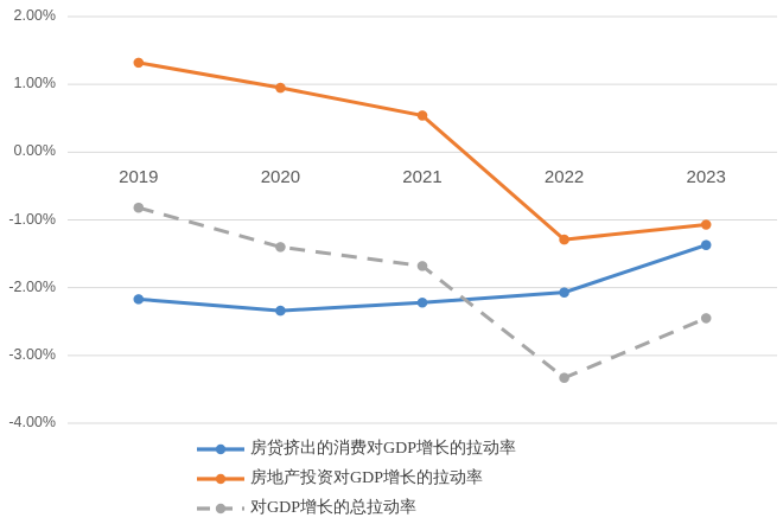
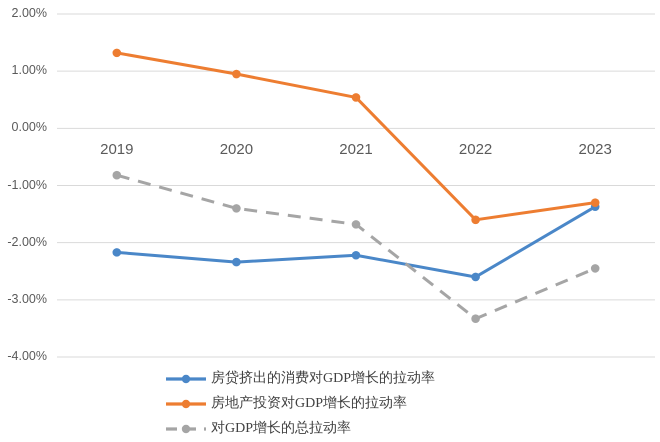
房贷挤出的消费对GDP增长的拉动率/2022: -2.1% -> -2.6%
房地产投资对GDP增长的拉动率/2022: -1.3% -> -1.6%
房地产投资对GDP增长的拉动率/2023: -1.1% -> -1.3%
